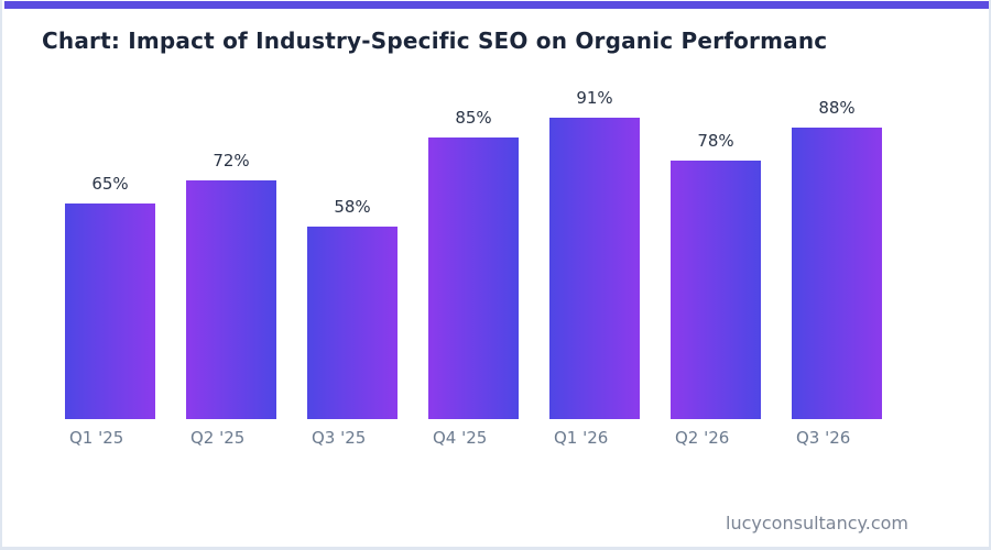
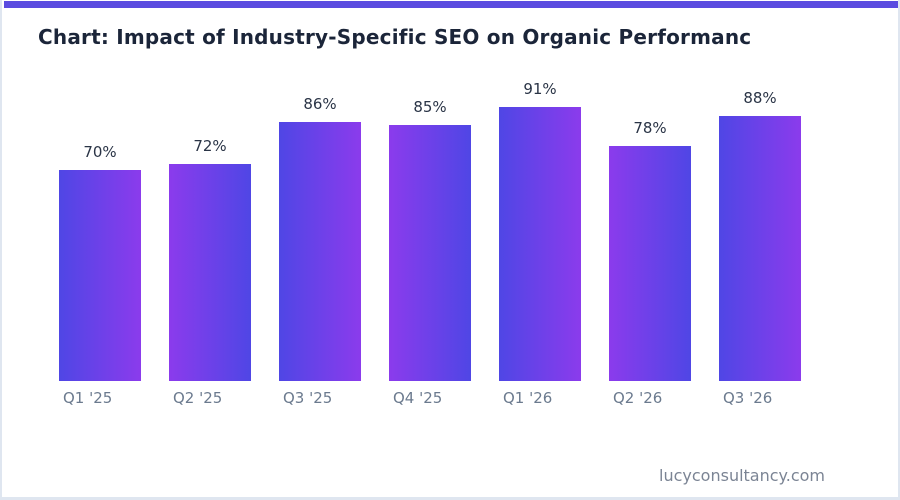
Q1 '25: 65% -> 70%
Q3 '25: 58% -> 86%
